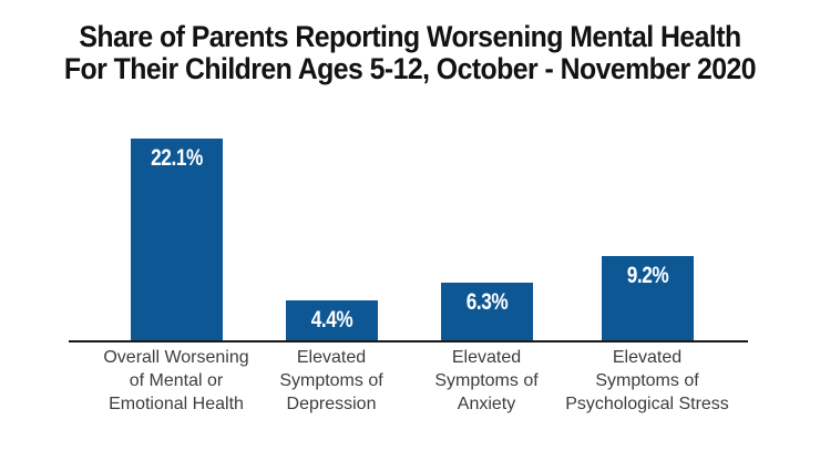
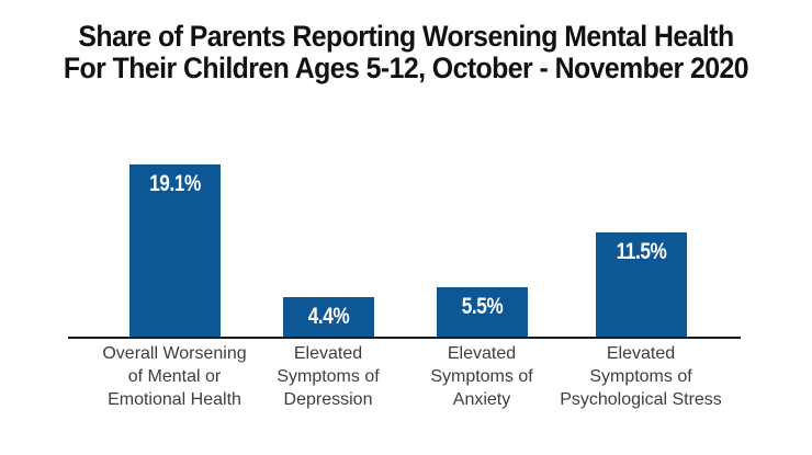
Overall Worsening of Mental or Emotional Health: 22.1% -> 19.1%
Elevated Symptoms of Anxiety: 6.3% -> 5.5%
Elevated Symptoms of Psychological Stress: 9.2% -> 11.5%
